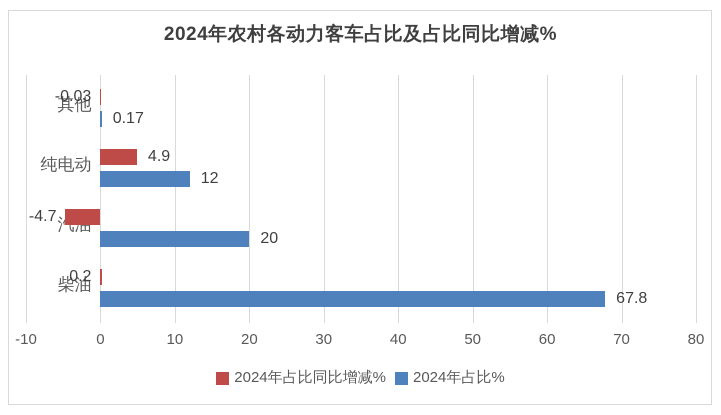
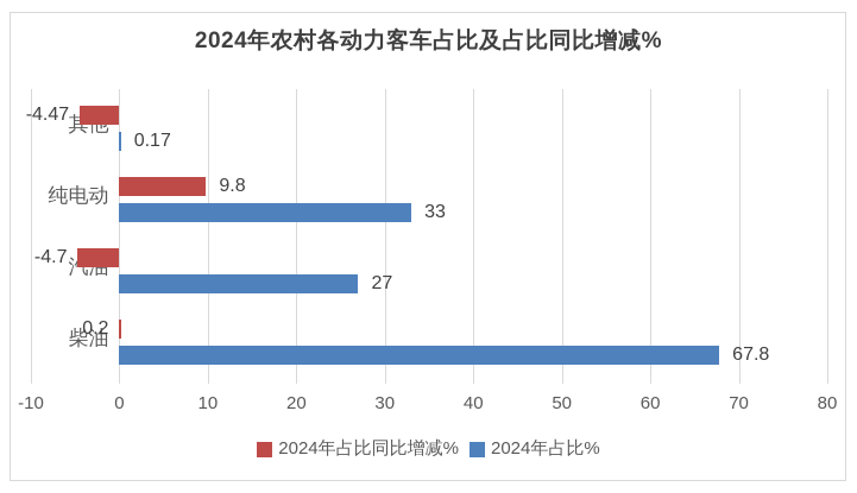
2024年占比同比增减%/其他: -0.03 -> -4.47
2024年占比同比增减%/纯电动: 4.9 -> 9.8
2024年占比%/纯电动: 12 -> 33
2024年占比%/汽油: 20 -> 27
